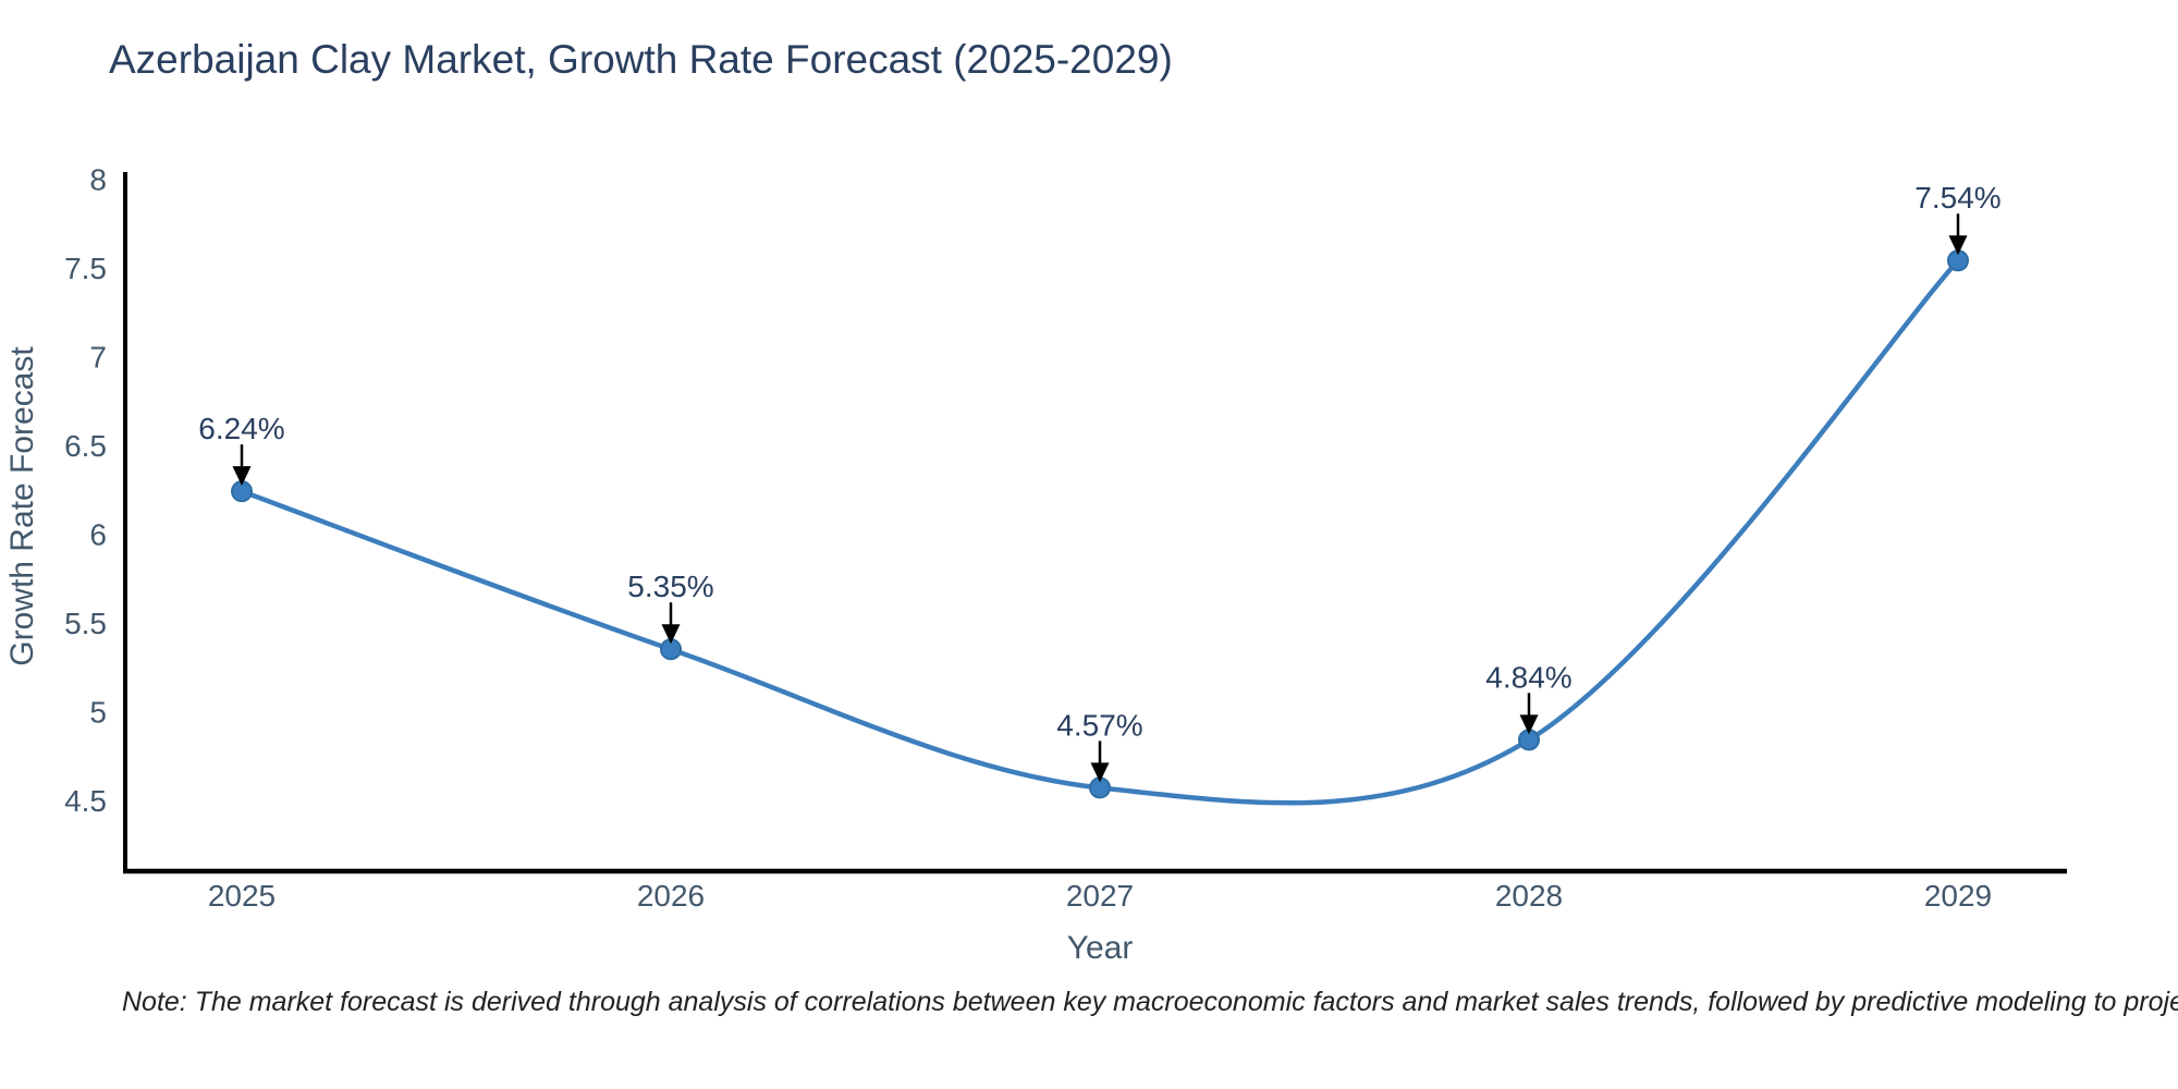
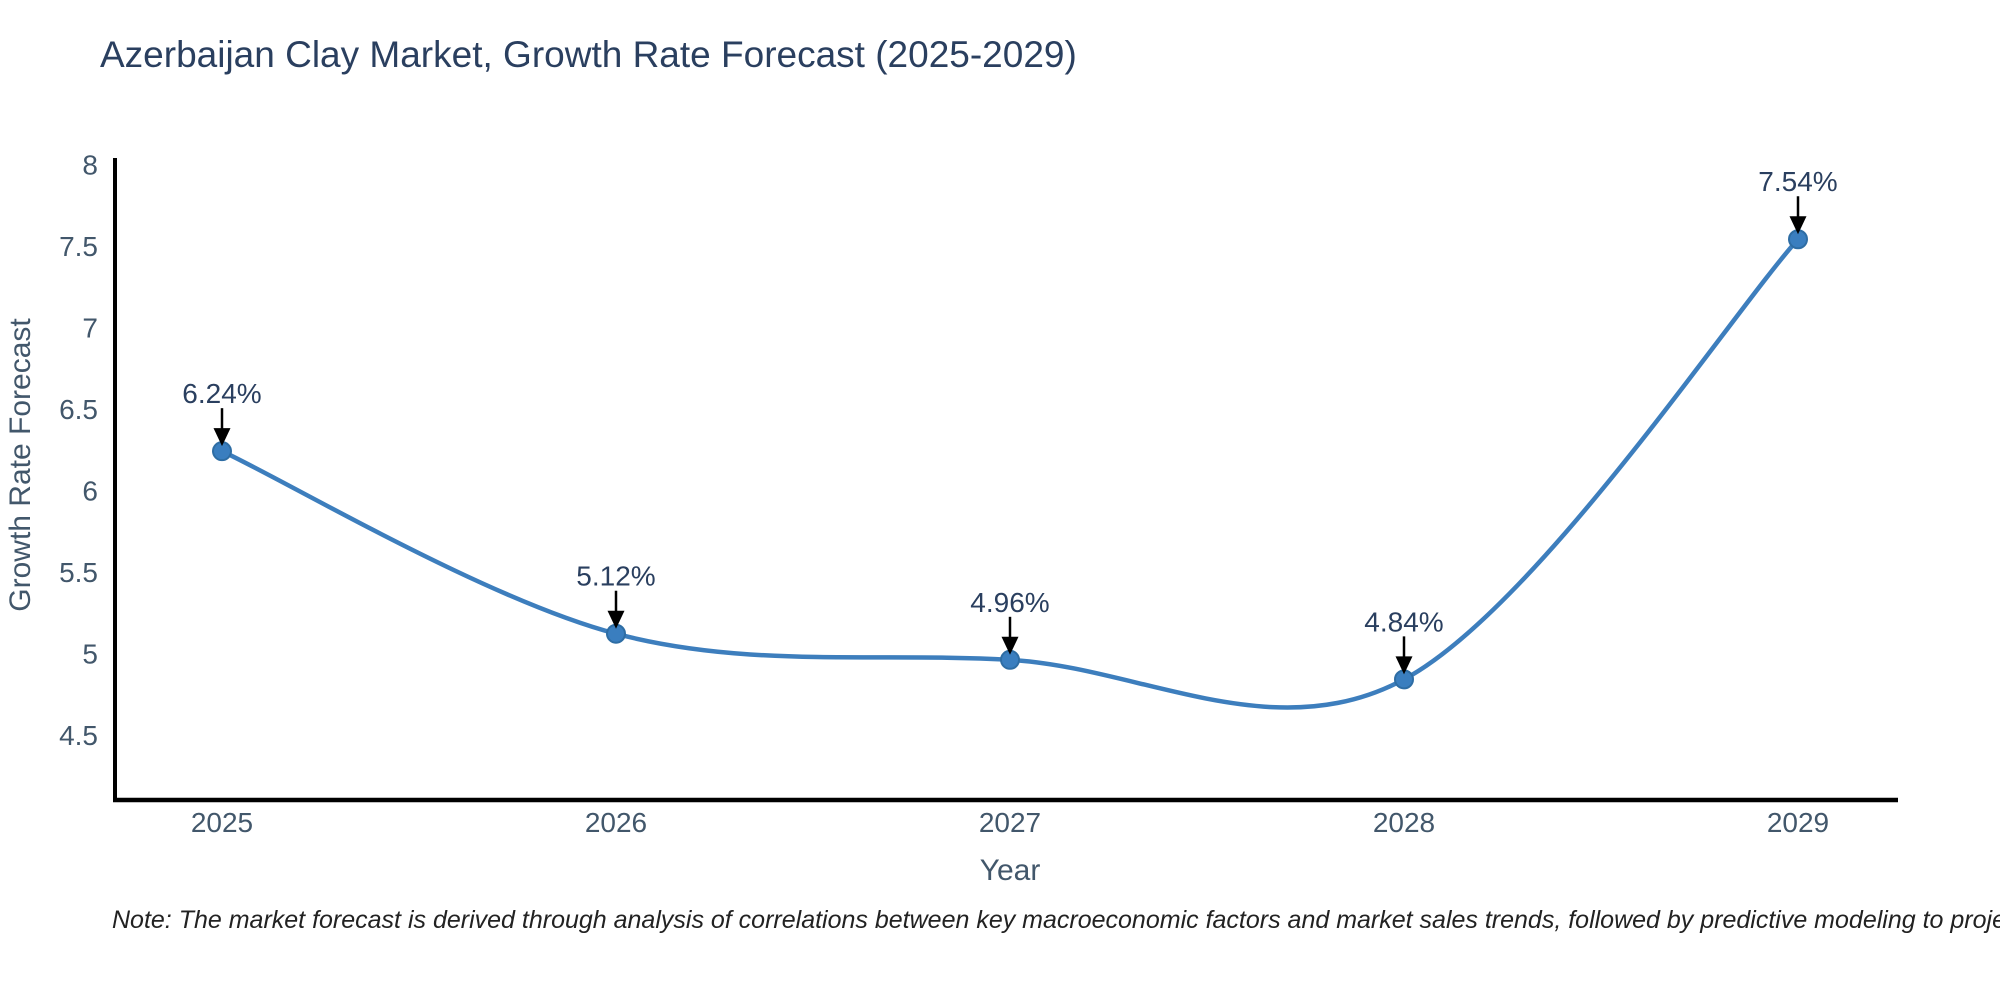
2026: 5.35% -> 5.12%
2027: 4.57% -> 4.96%
